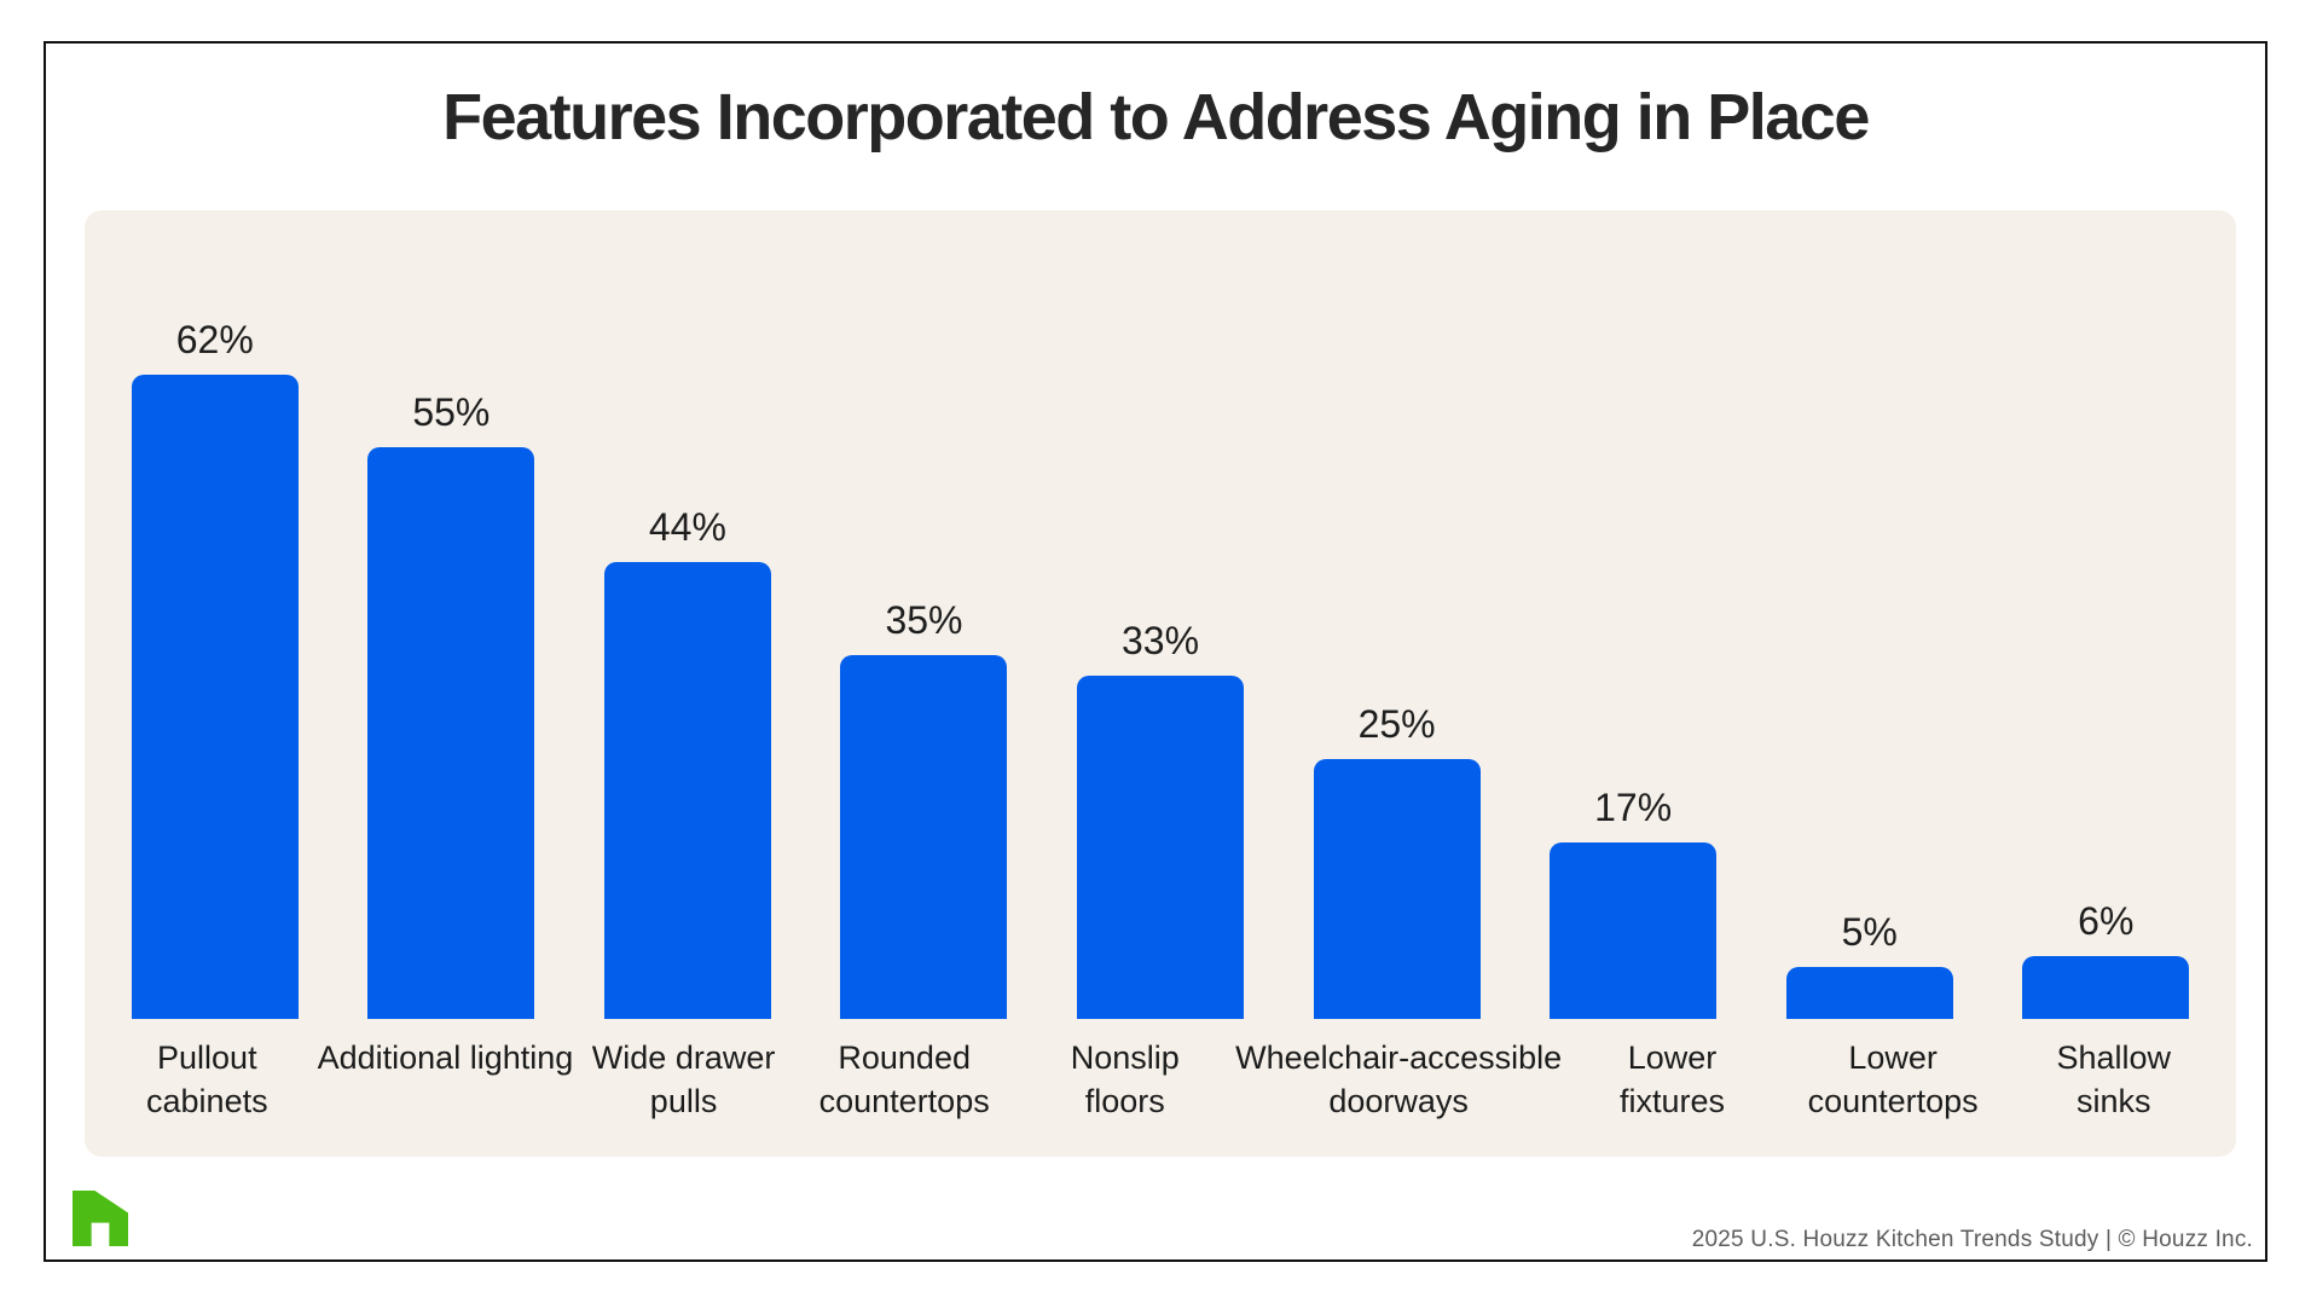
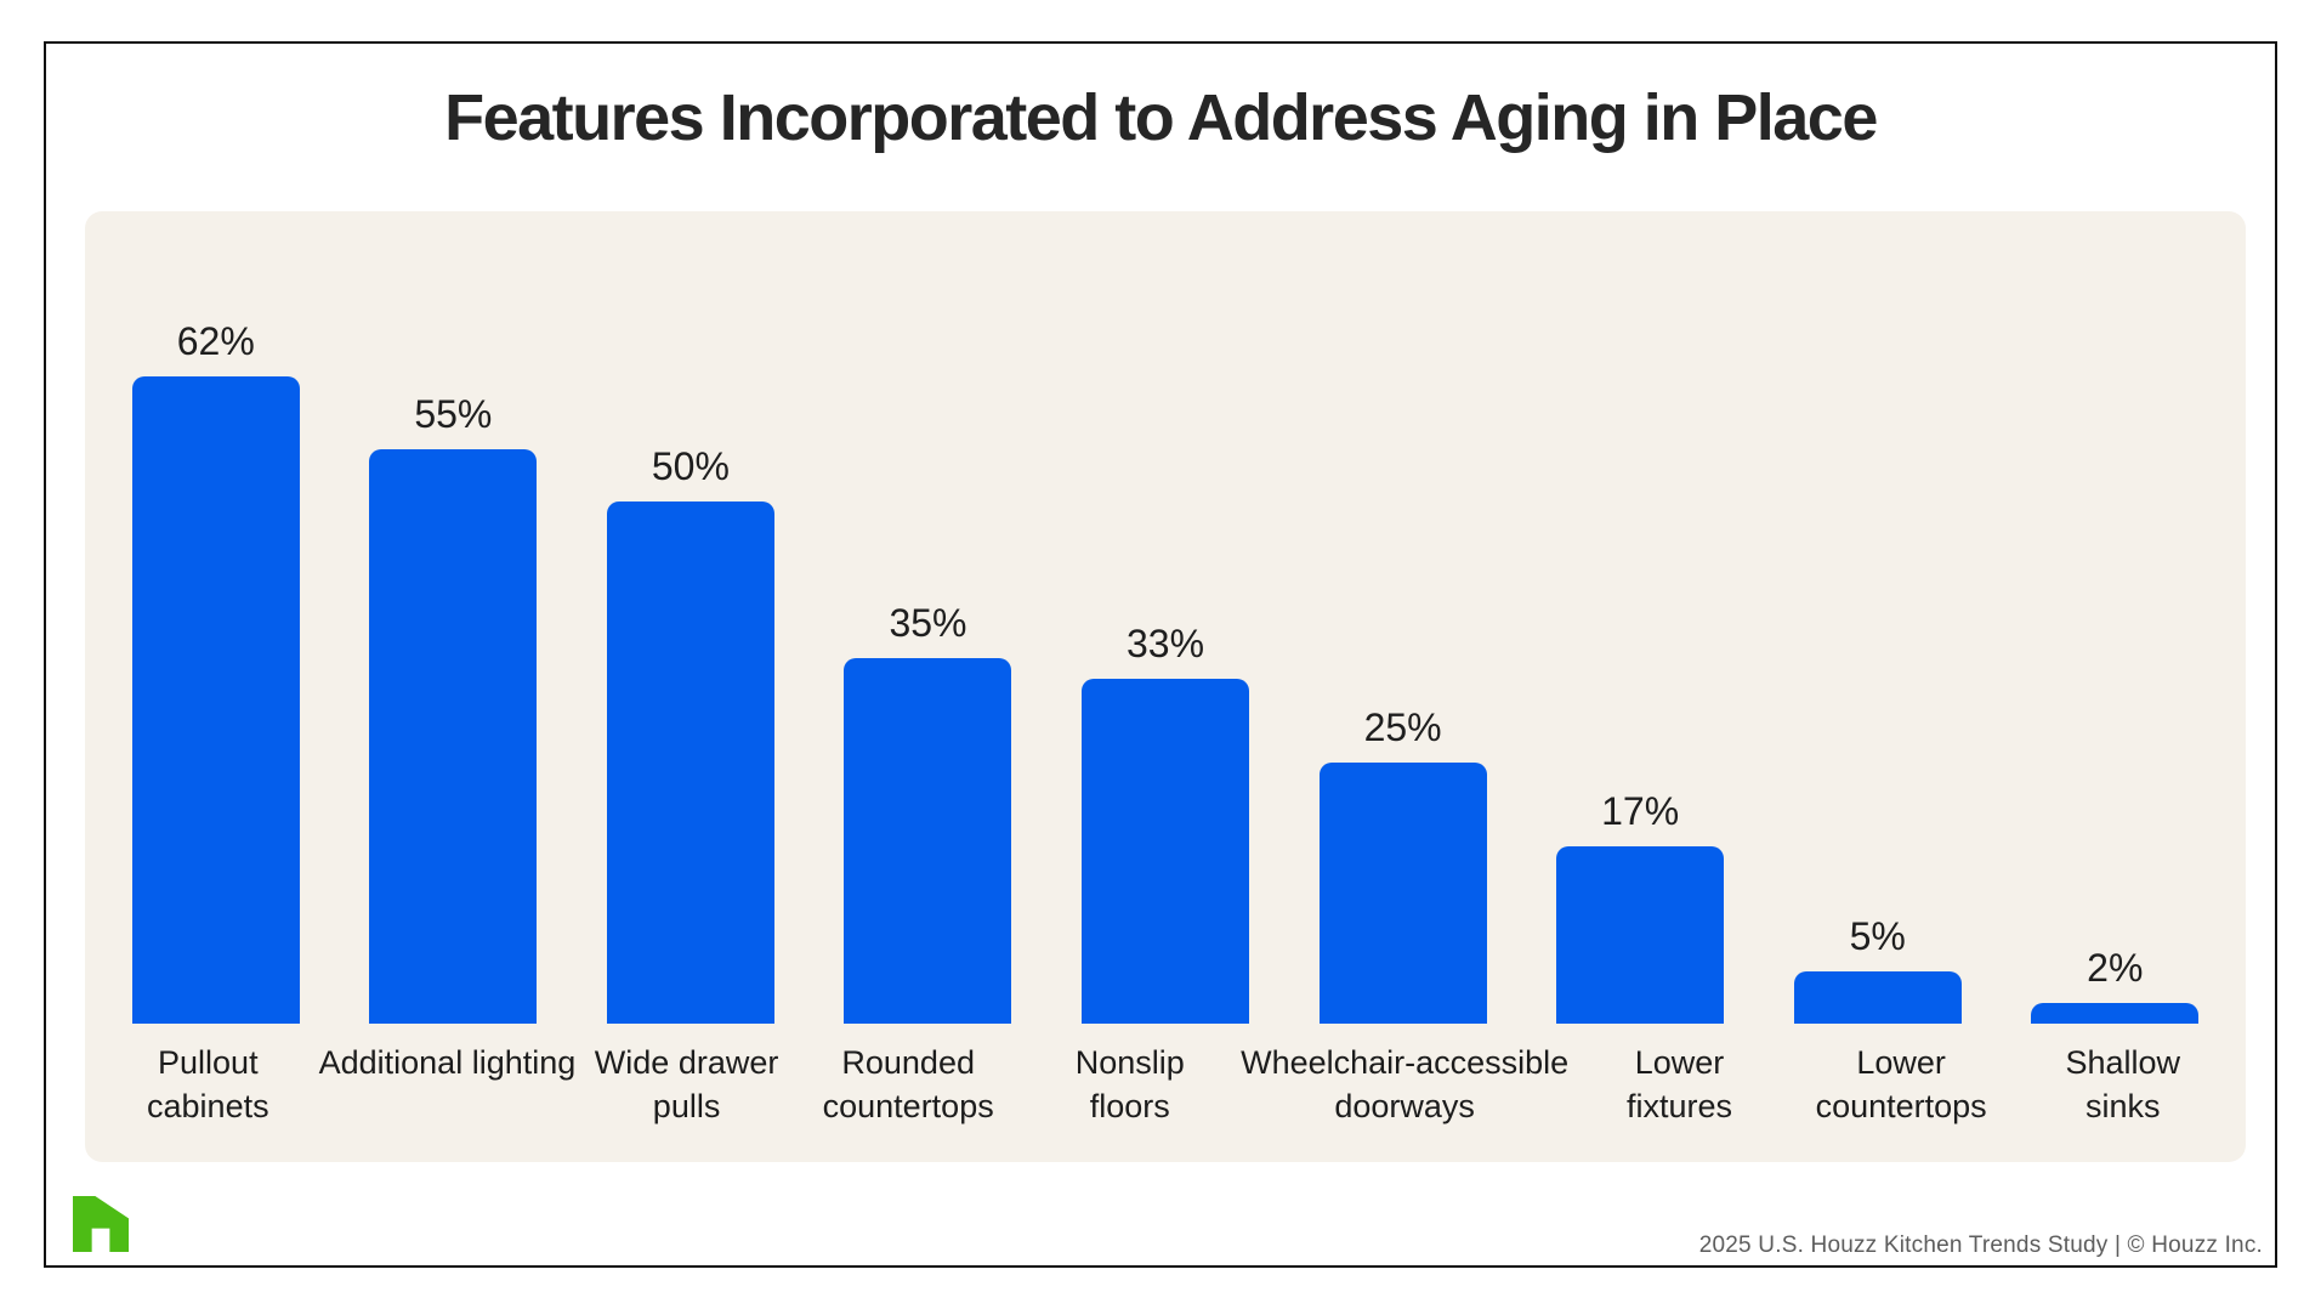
Wide drawer pulls: 44% -> 50%
Shallow sinks: 6% -> 2%
